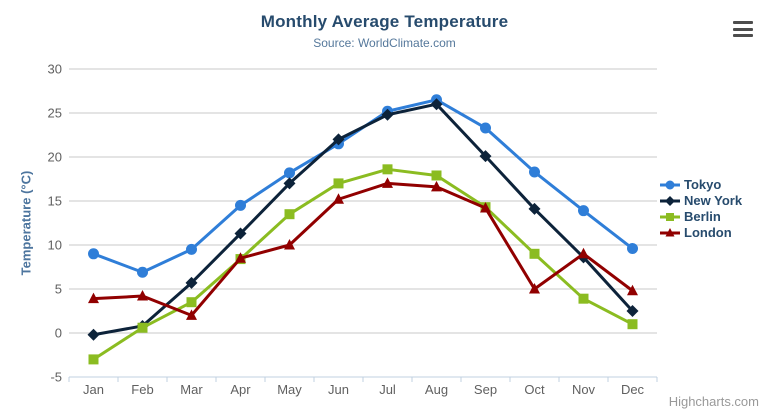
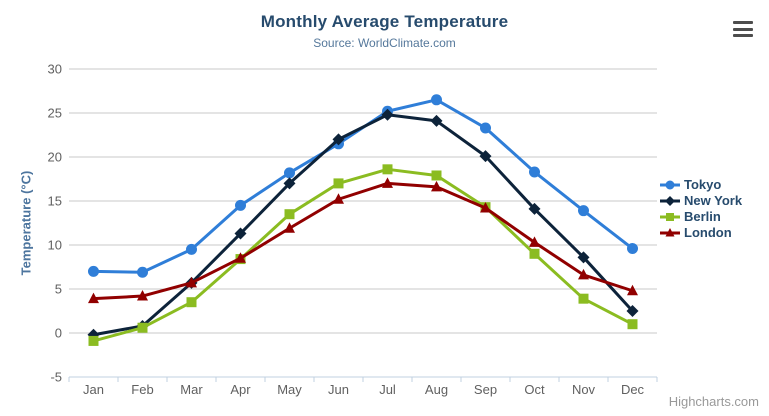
Tokyo/Jan: 9 -> 7
Berlin/Jan: -3 -> -1
London/Mar: 2 -> 6
London/May: 10 -> 12
New York/Aug: 26 -> 24
London/Oct: 5 -> 10
London/Nov: 9 -> 7
